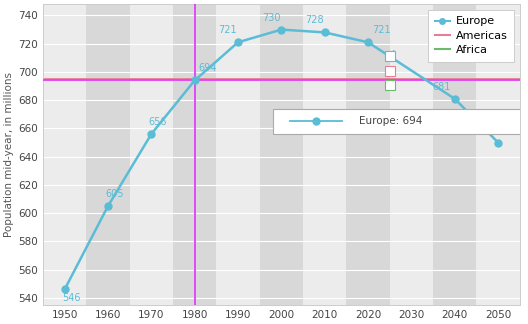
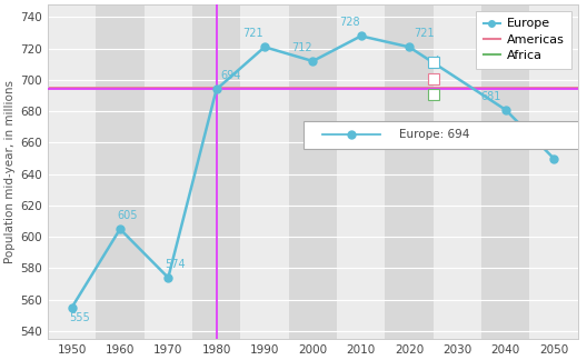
1950: 546 -> 555
1970: 656 -> 574
2000: 730 -> 712
